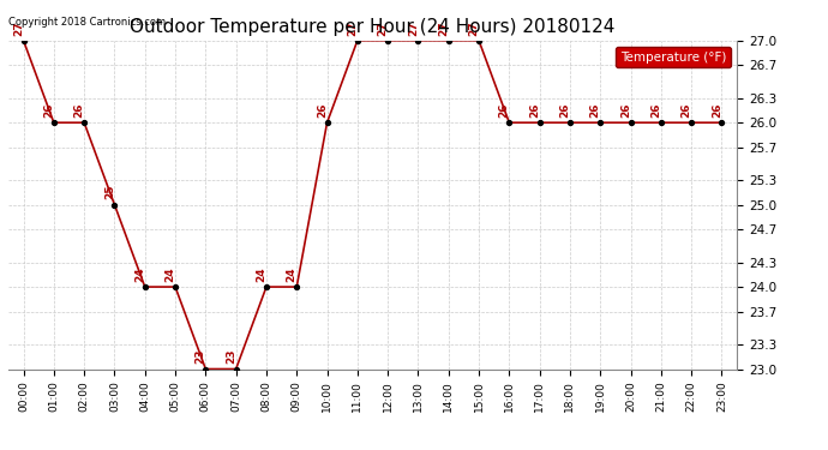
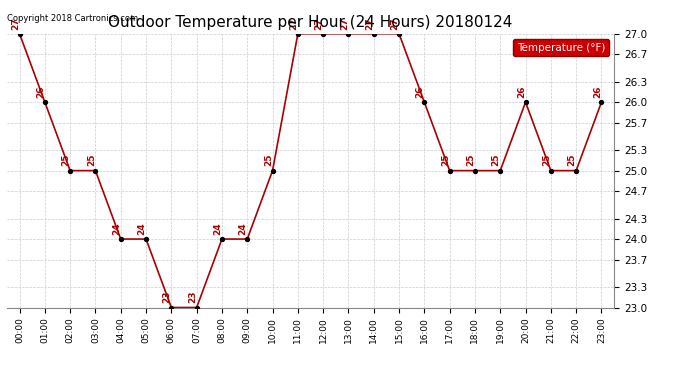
02:00: 26 -> 25
10:00: 26 -> 25
17:00: 26 -> 25
18:00: 26 -> 25
19:00: 26 -> 25
21:00: 26 -> 25
22:00: 26 -> 25
